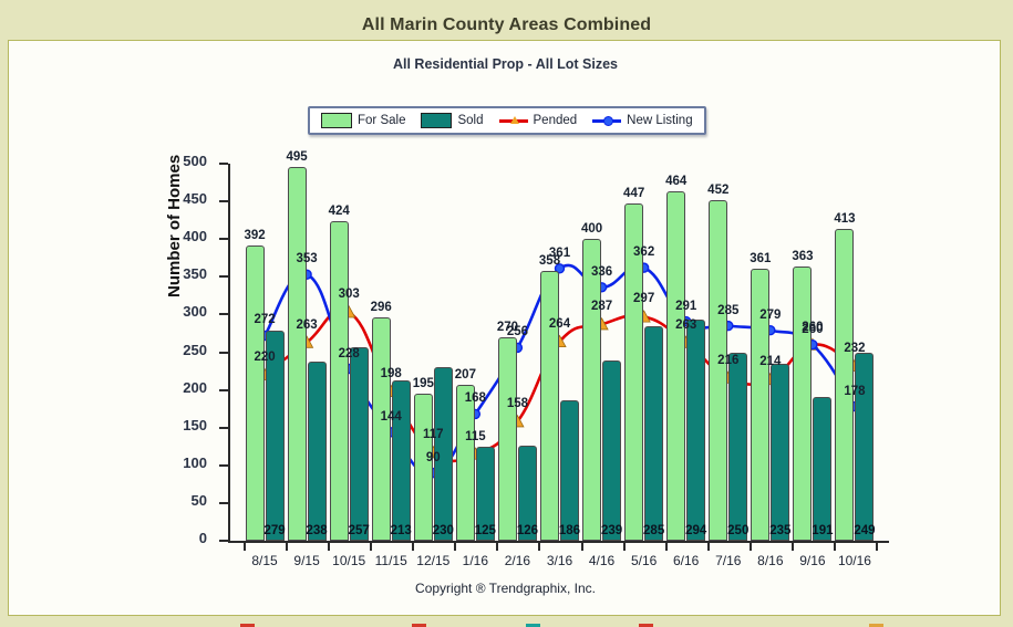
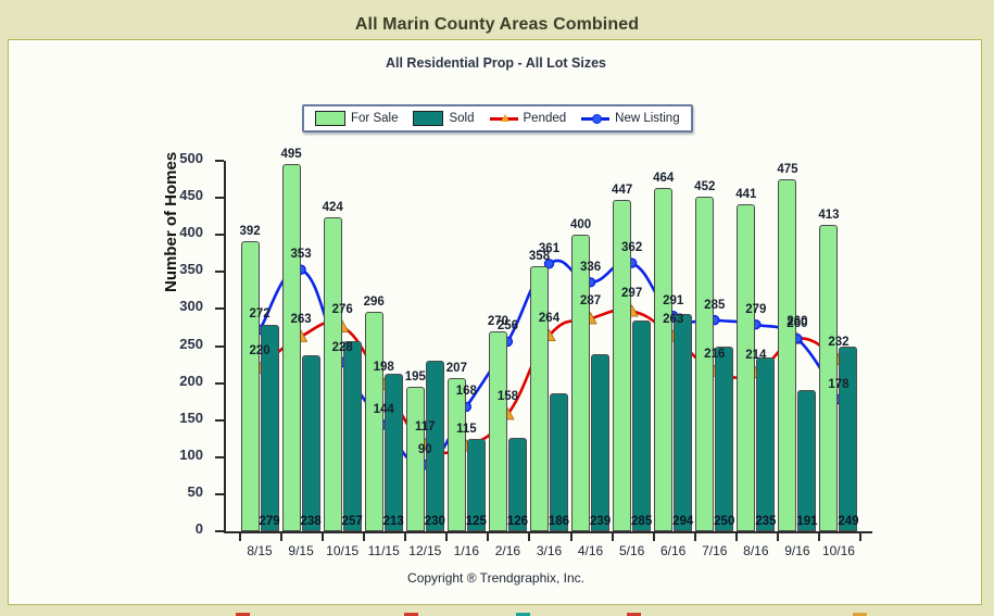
Pended/10/15: 303 -> 276
For Sale/8/16: 361 -> 441
For Sale/9/16: 363 -> 475
